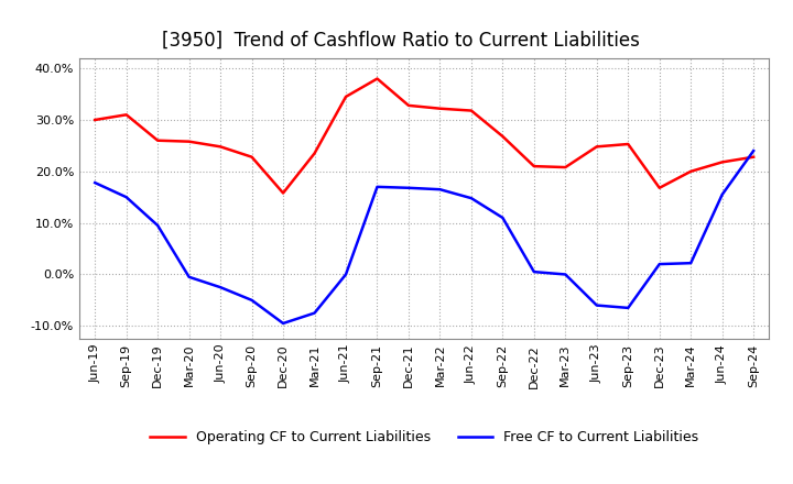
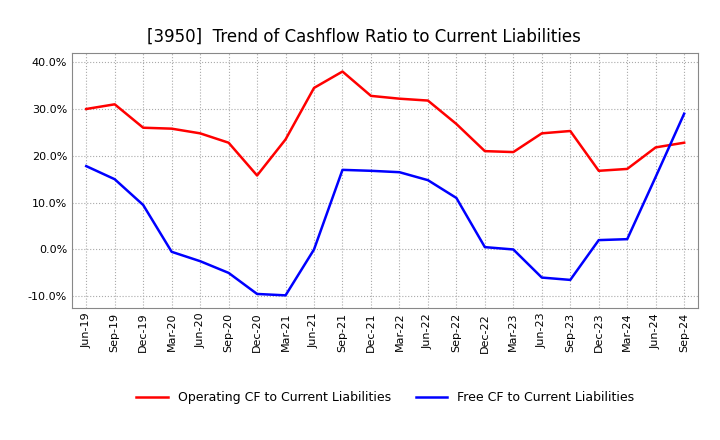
Free CF to Current Liabilities/Mar-21: -7.5% -> -9.8%
Operating CF to Current Liabilities/Mar-24: 20.0% -> 17.2%
Free CF to Current Liabilities/Sep-24: 24.0% -> 29.0%
